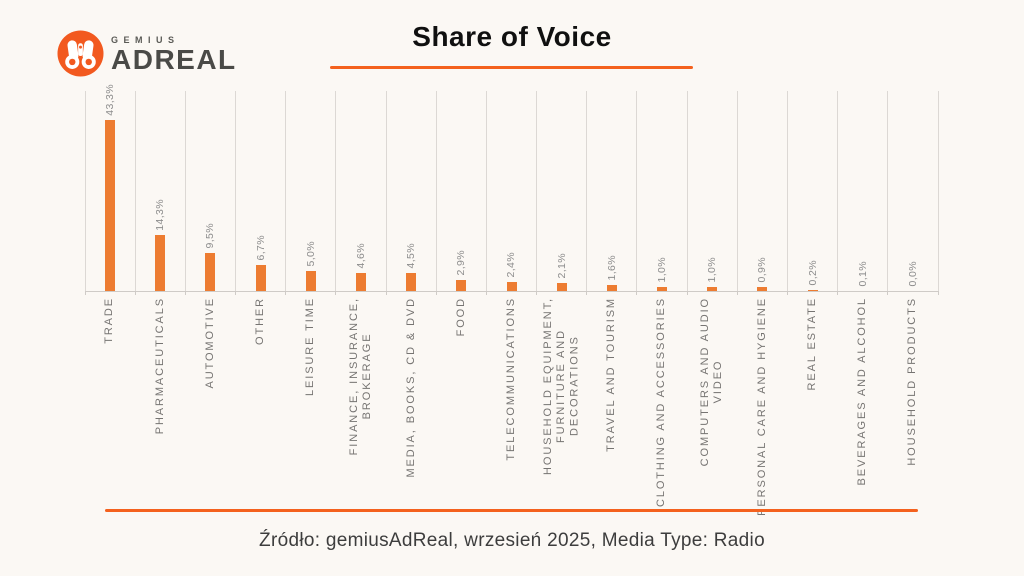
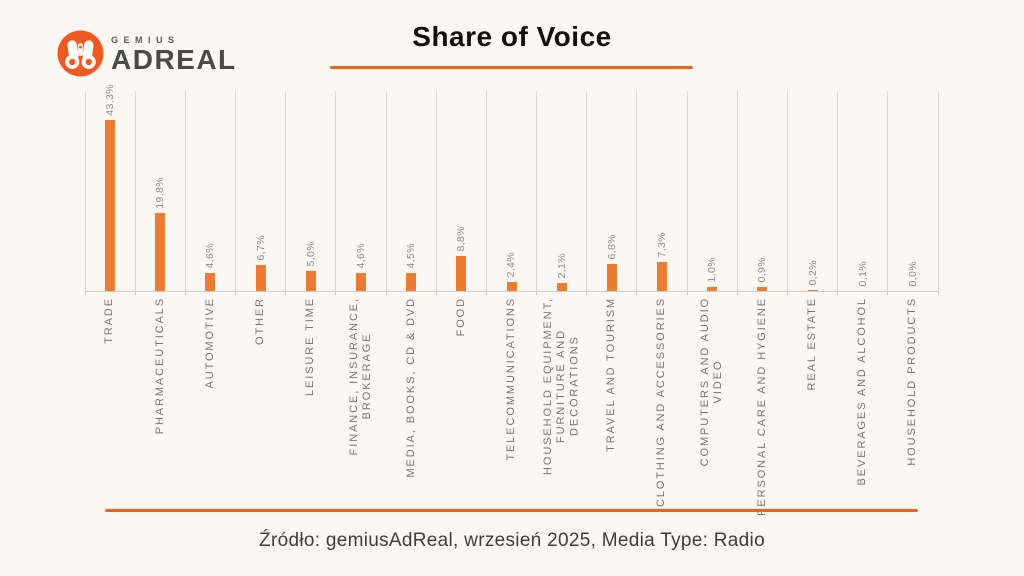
PHARMACEUTICALS: 14,3% -> 19,8%
AUTOMOTIVE: 9,5% -> 4,6%
FOOD: 2,9% -> 8,8%
TRAVEL AND TOURISM: 1,6% -> 6,8%
CLOTHING AND ACCESSORIES: 1,0% -> 7,3%
